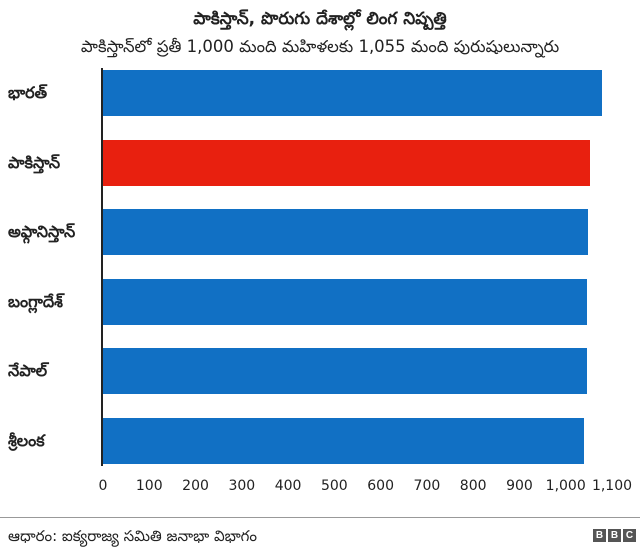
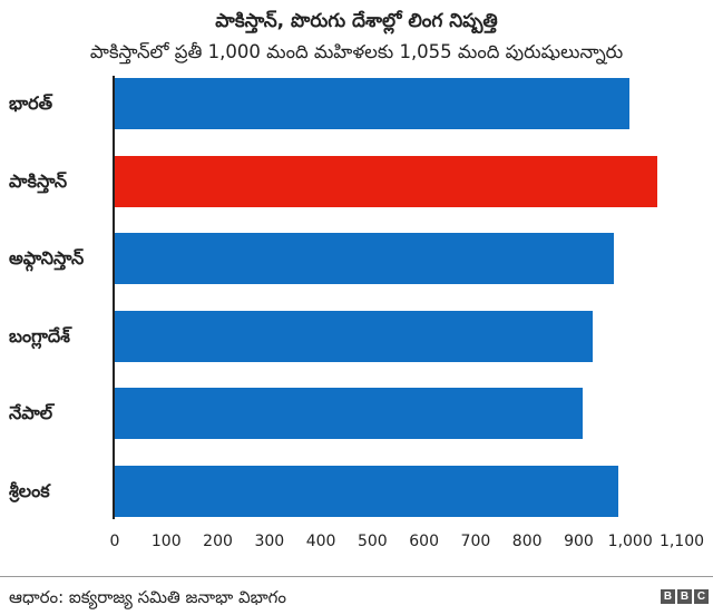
భారత్: 1080 -> 1000
అఫ్గానిస్తాన్: 1050 -> 970
బంగ్లాదేశ్: 1050 -> 930
నేపాల్: 1050 -> 910
శ్రీలంక: 1040 -> 980
